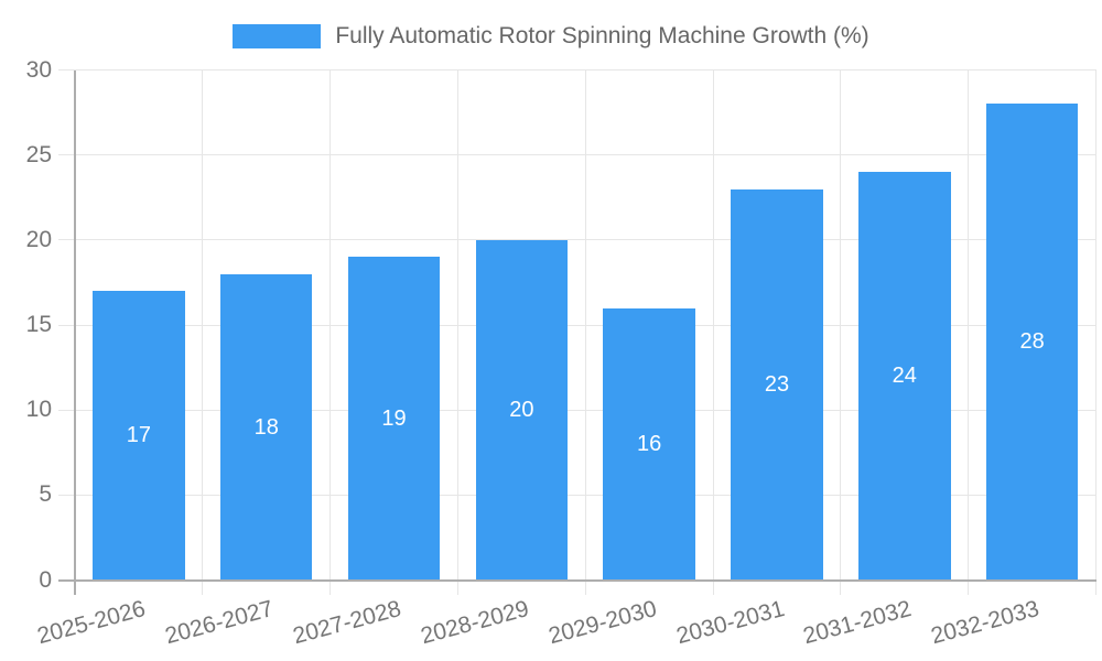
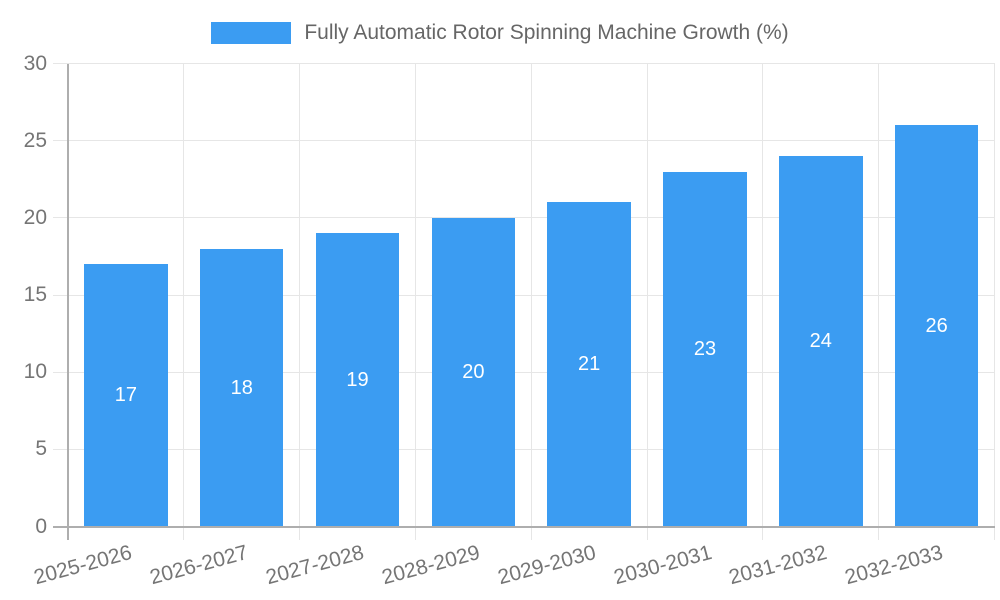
2029-2030: 16 -> 21
2032-2033: 28 -> 26
